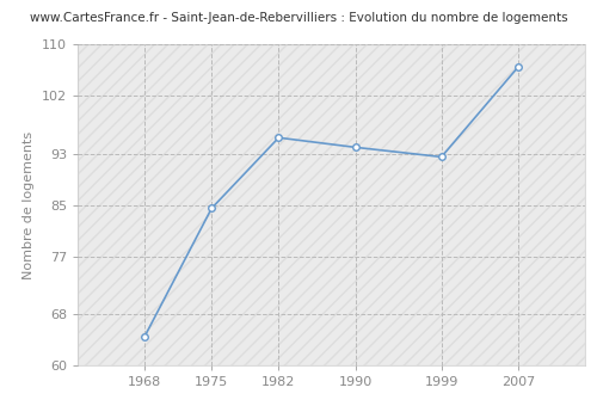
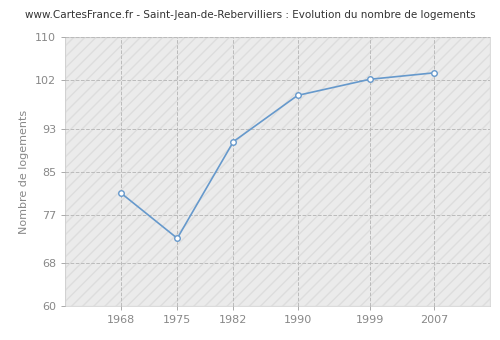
1968: 64.5 -> 81.0
1975: 84.5 -> 72.6
1982: 95.5 -> 90.6
1990: 94.0 -> 99.2
1999: 92.5 -> 102.2
2007: 106.5 -> 103.4
